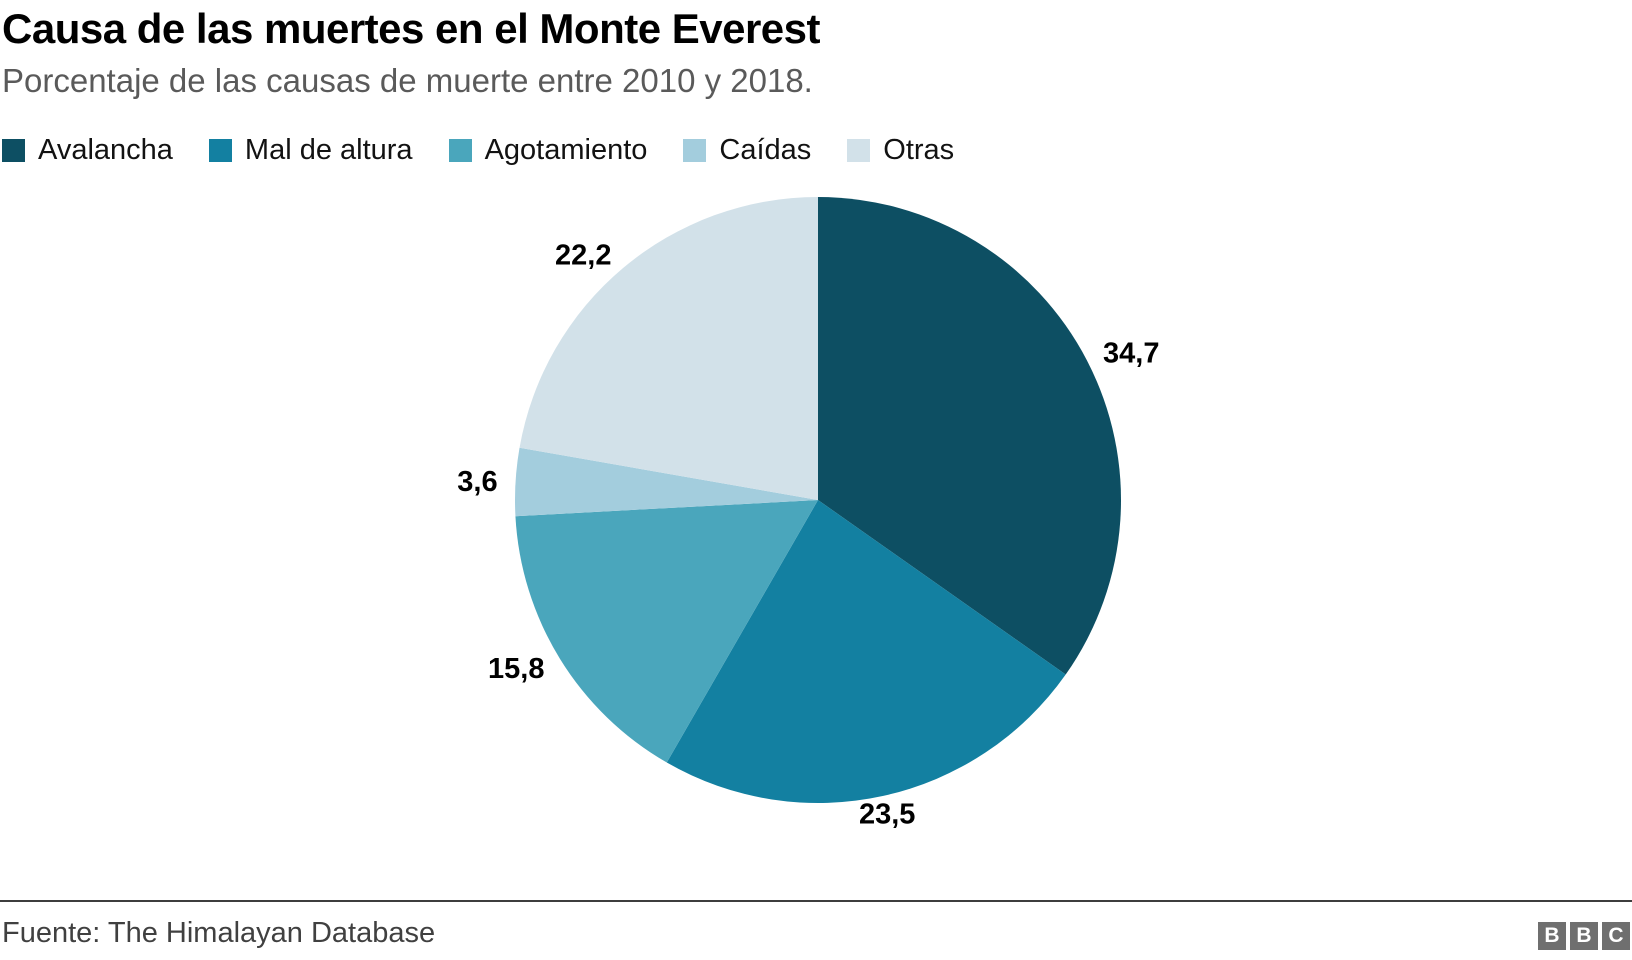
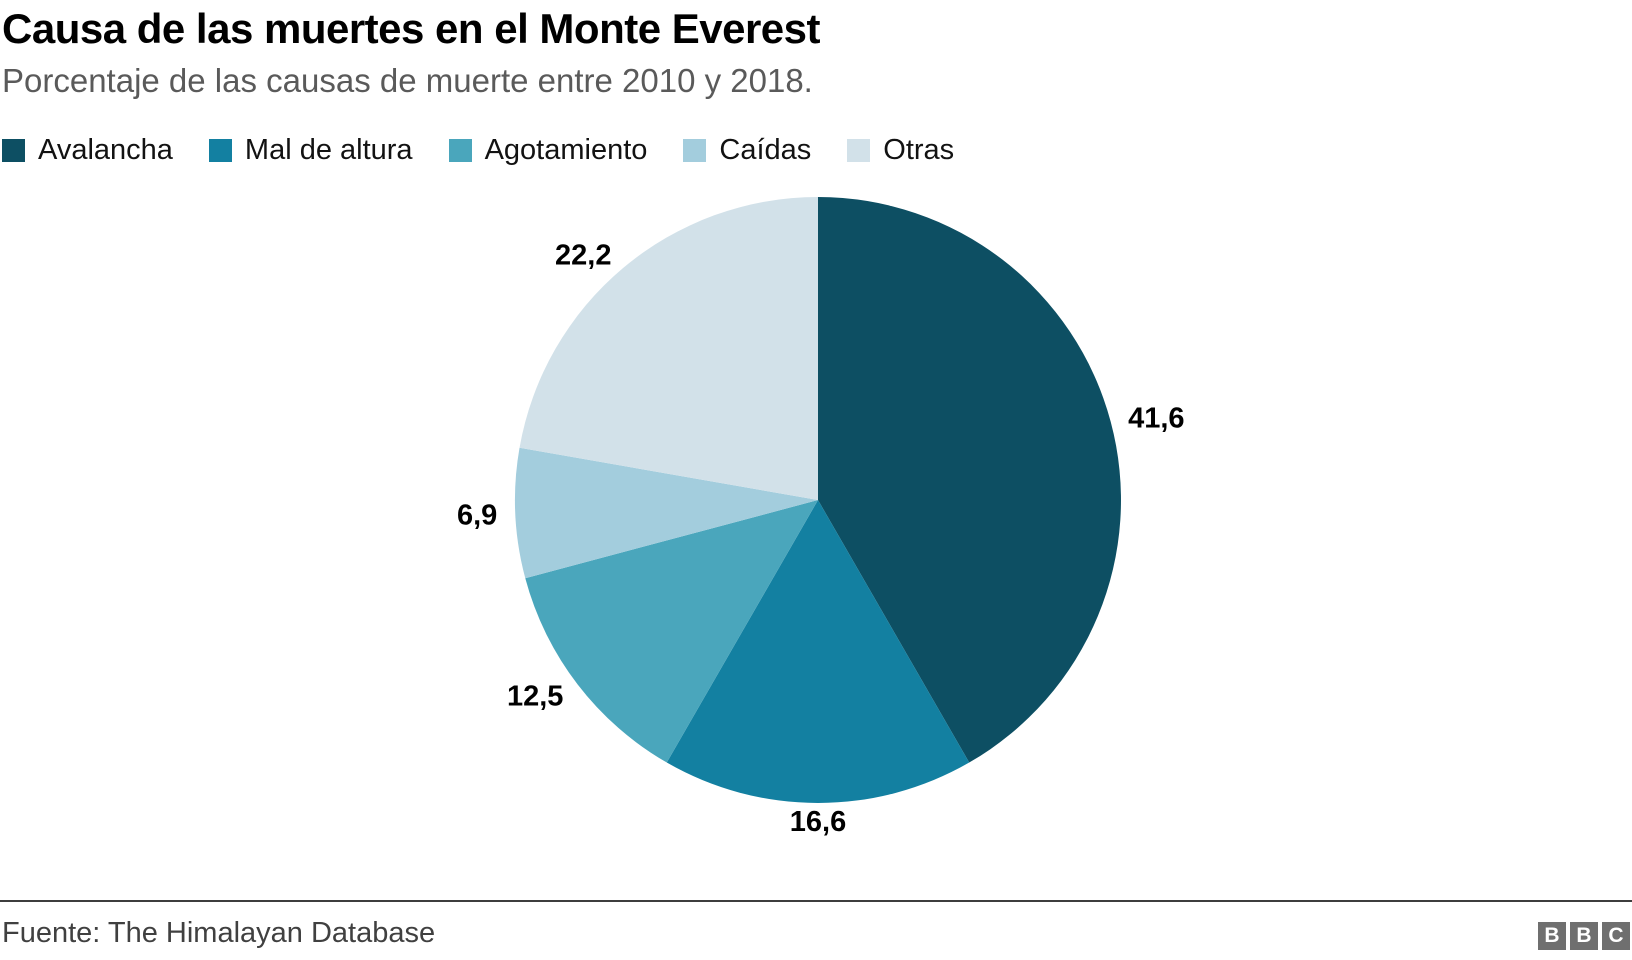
Avalancha: 34,7 -> 41,6
Mal de altura: 23,5 -> 16,6
Agotamiento: 15,8 -> 12,5
Caídas: 3,6 -> 6,9
